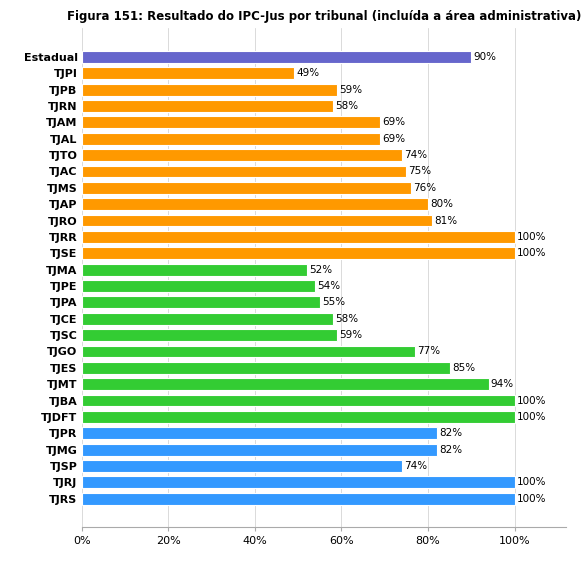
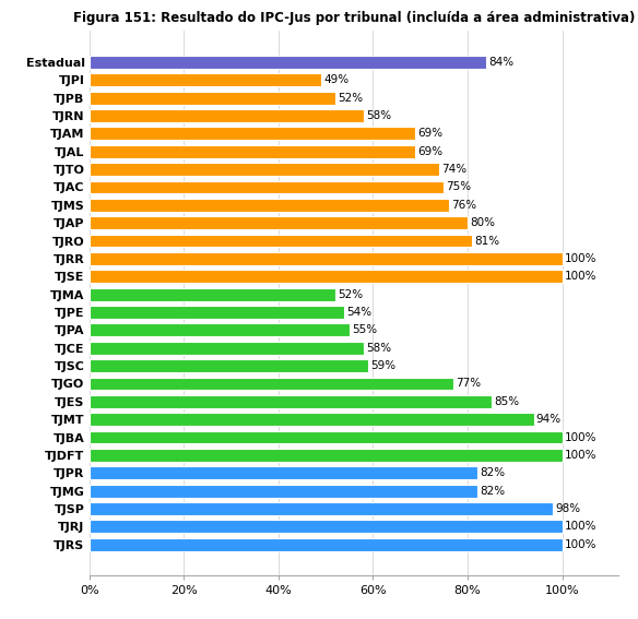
Estadual: 90% -> 84%
TJPB: 59% -> 52%
TJSP: 74% -> 98%
